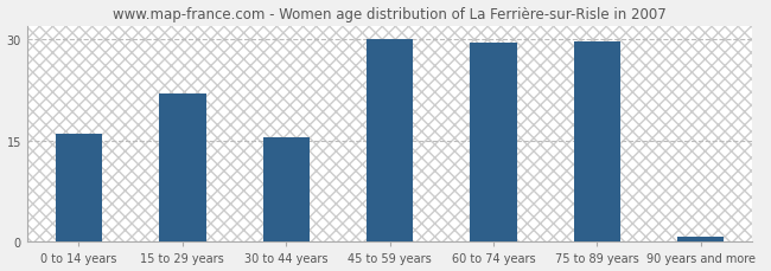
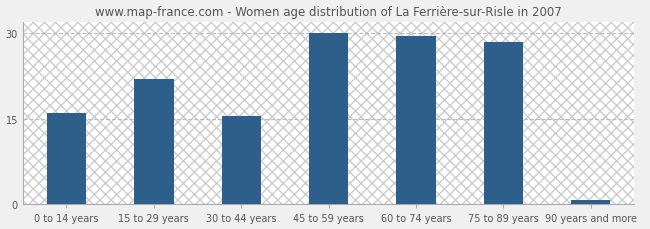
75 to 89 years: 29.6 -> 28.5
